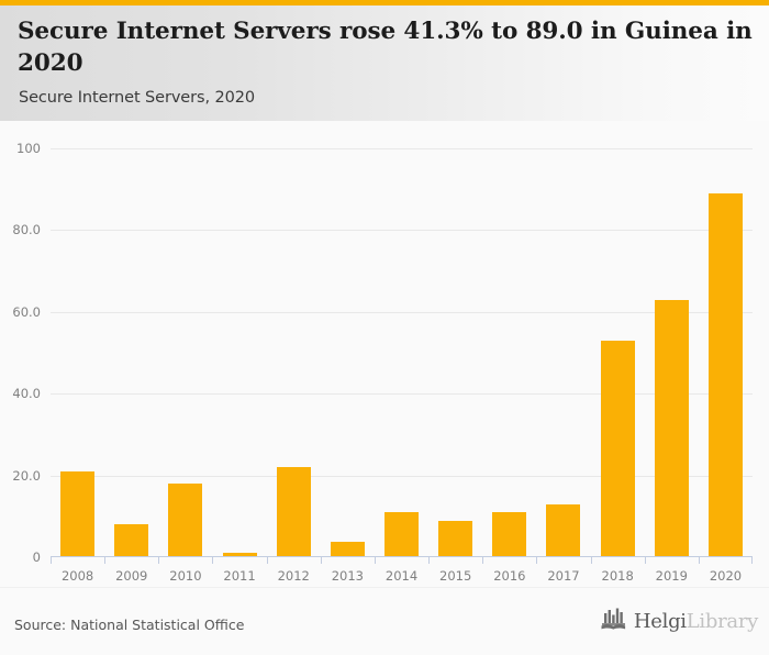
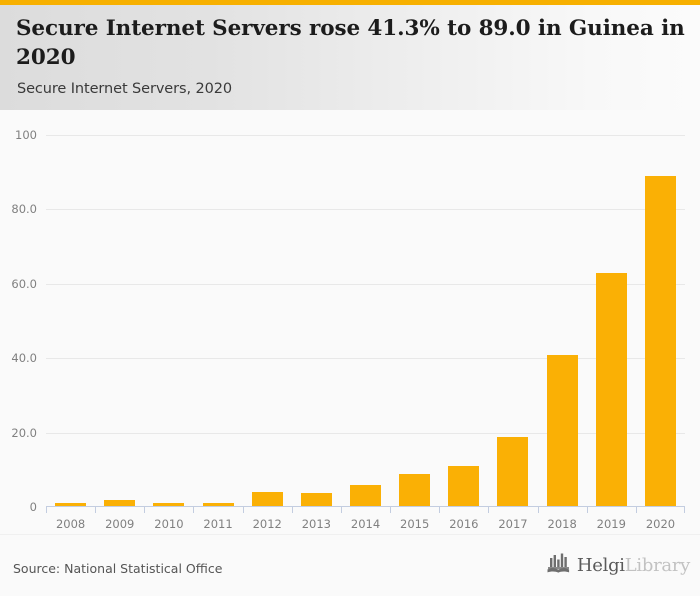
2008: 21 -> 1
2009: 8 -> 2
2010: 18 -> 1
2012: 22 -> 4
2014: 11 -> 6
2017: 13 -> 19
2018: 53 -> 41
